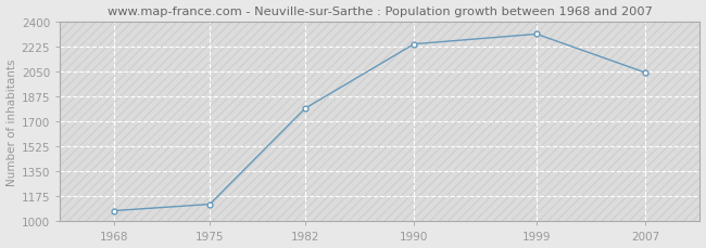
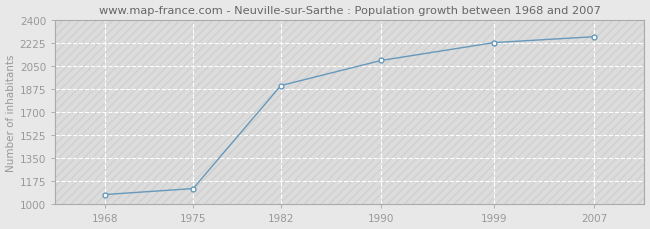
1982: 1790 -> 1900
1990: 2240 -> 2090
1999: 2310 -> 2220
2007: 2040 -> 2270
